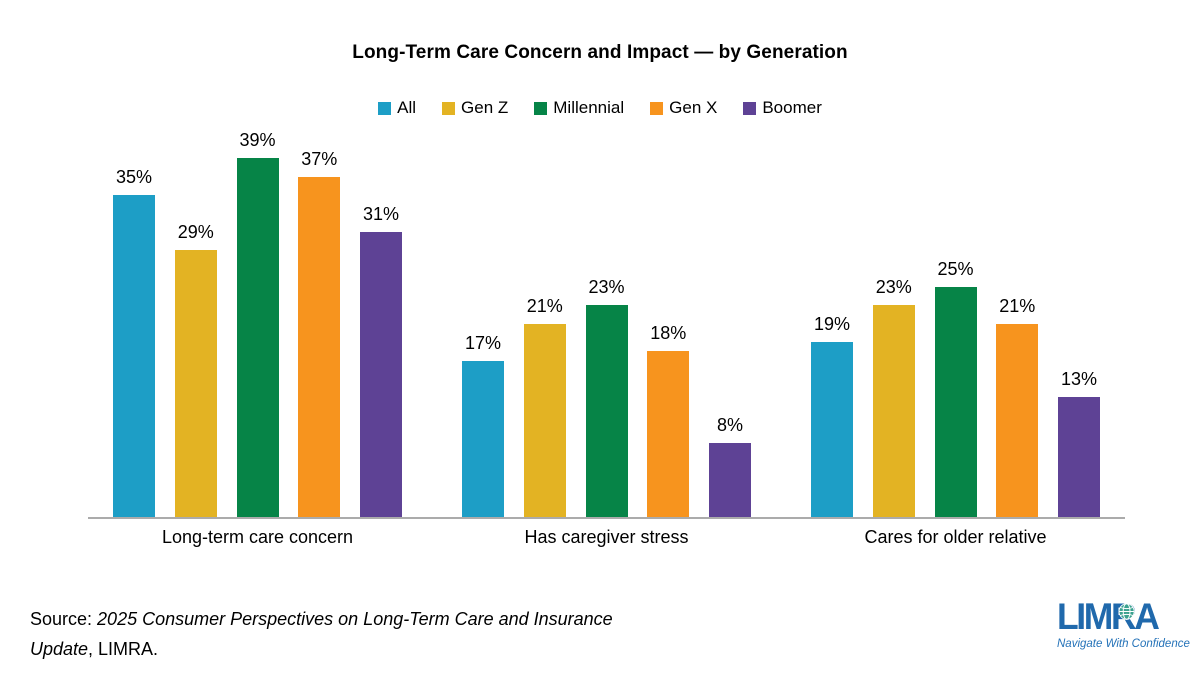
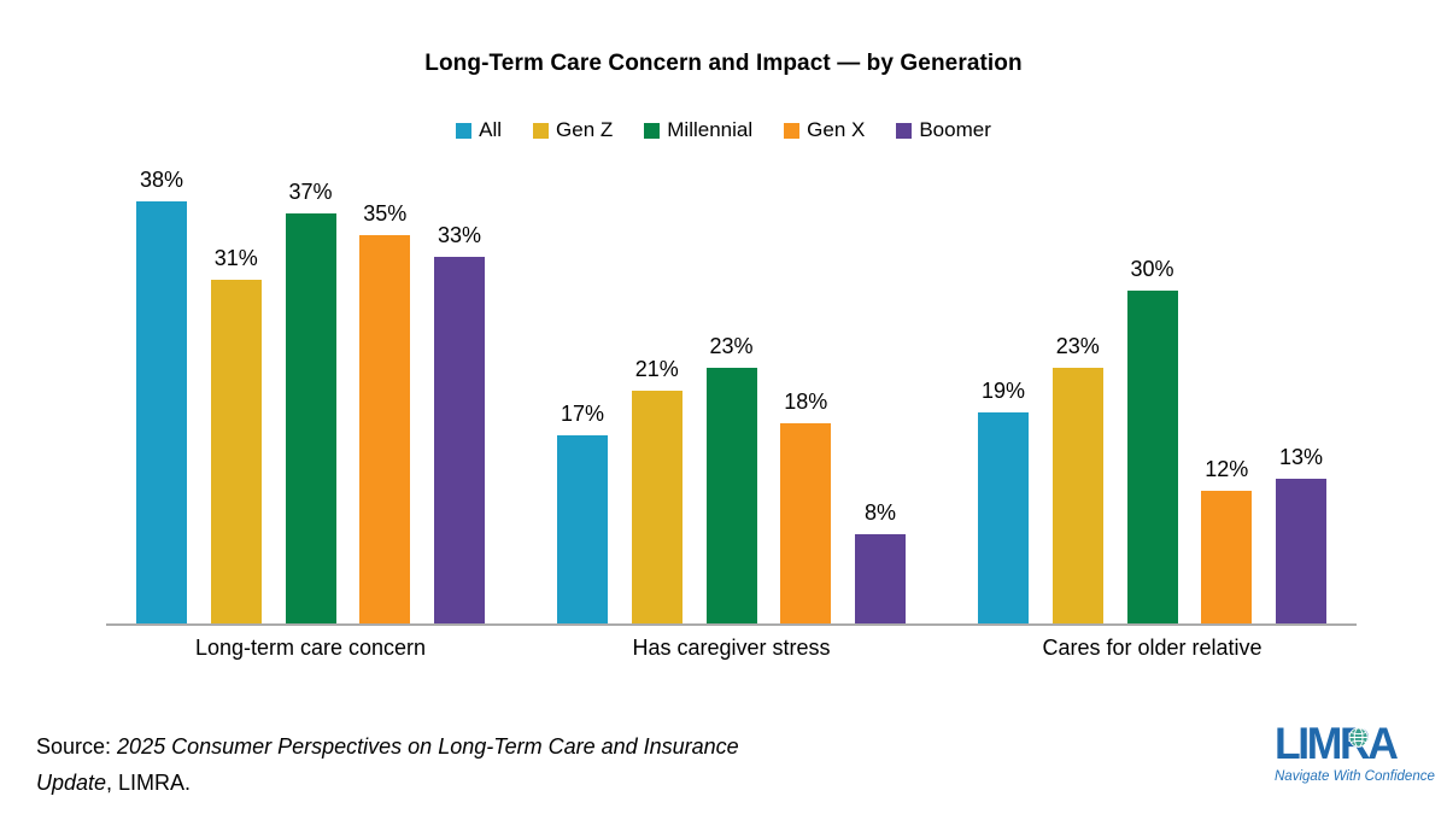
All/Long-term care concern: 35% -> 38%
Gen Z/Long-term care concern: 29% -> 31%
Millennial/Long-term care concern: 39% -> 37%
Gen X/Long-term care concern: 37% -> 35%
Boomer/Long-term care concern: 31% -> 33%
Millennial/Cares for older relative: 25% -> 30%
Gen X/Cares for older relative: 21% -> 12%
